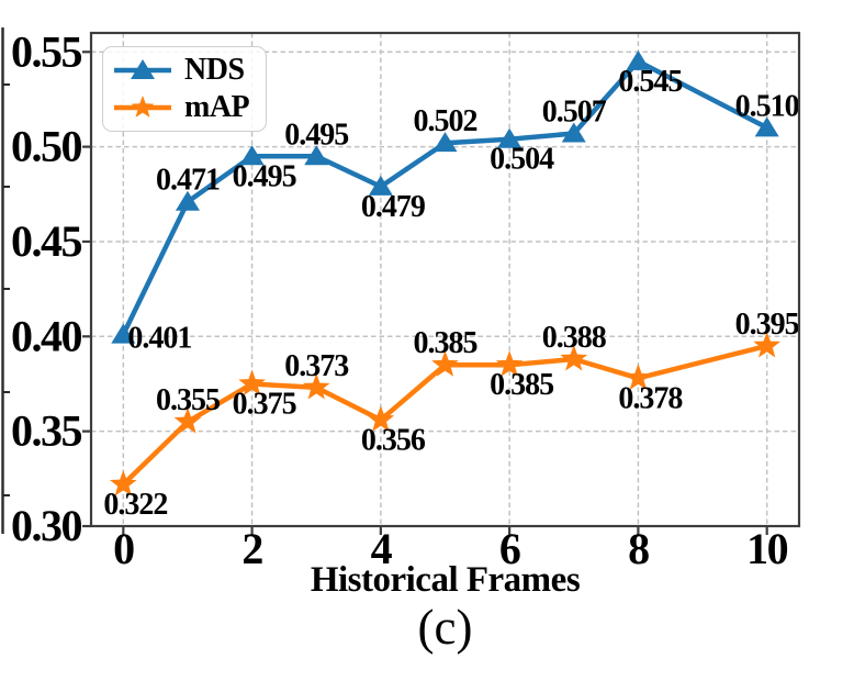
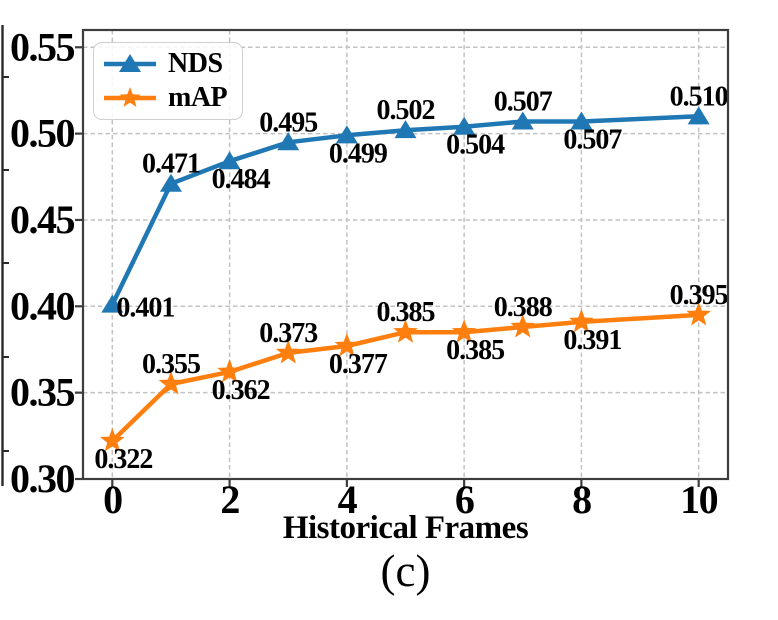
NDS/2: 0.495 -> 0.484
mAP/2: 0.375 -> 0.362
NDS/4: 0.479 -> 0.499
mAP/4: 0.356 -> 0.377
NDS/8: 0.545 -> 0.507
mAP/8: 0.378 -> 0.391
